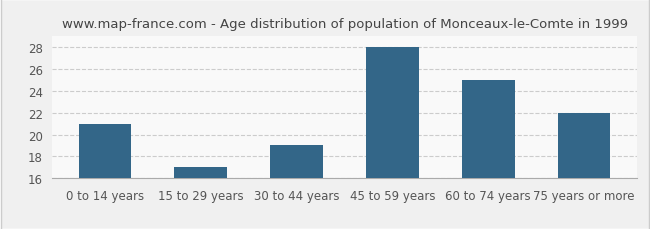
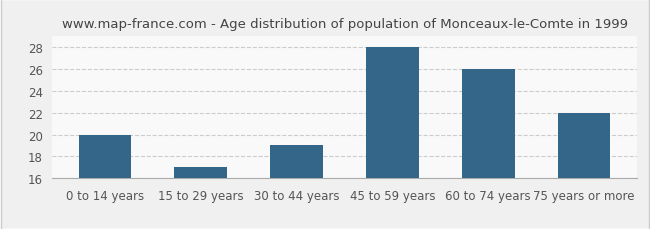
0 to 14 years: 21 -> 20
60 to 74 years: 25 -> 26
